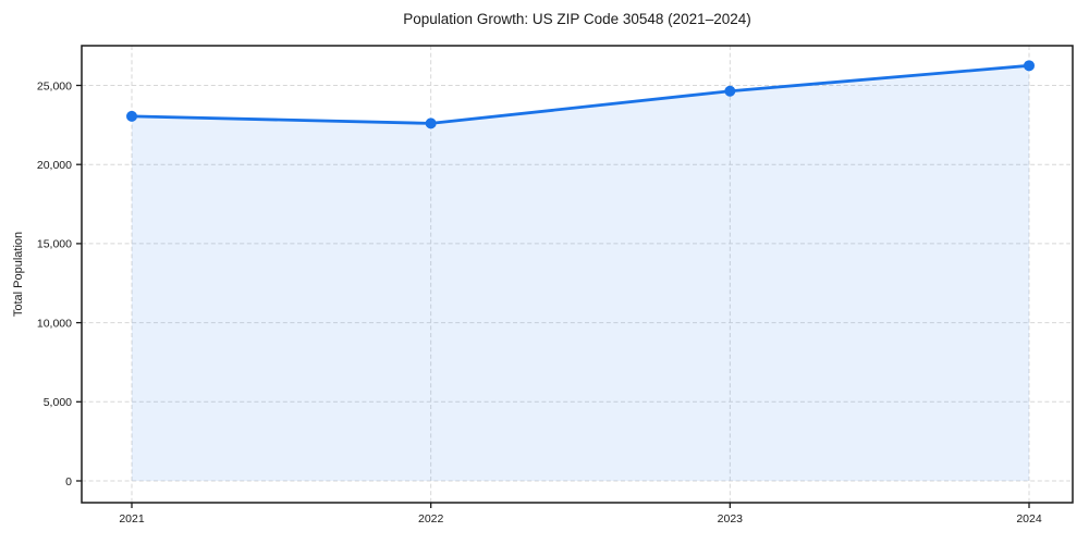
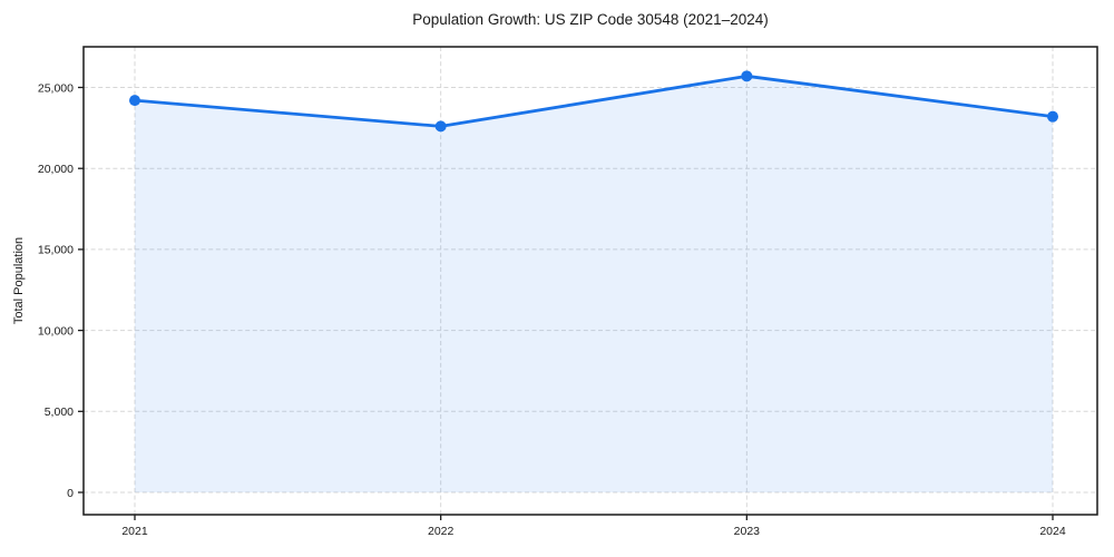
2021: 23000 -> 24200
2023: 24600 -> 25700
2024: 26200 -> 23200
